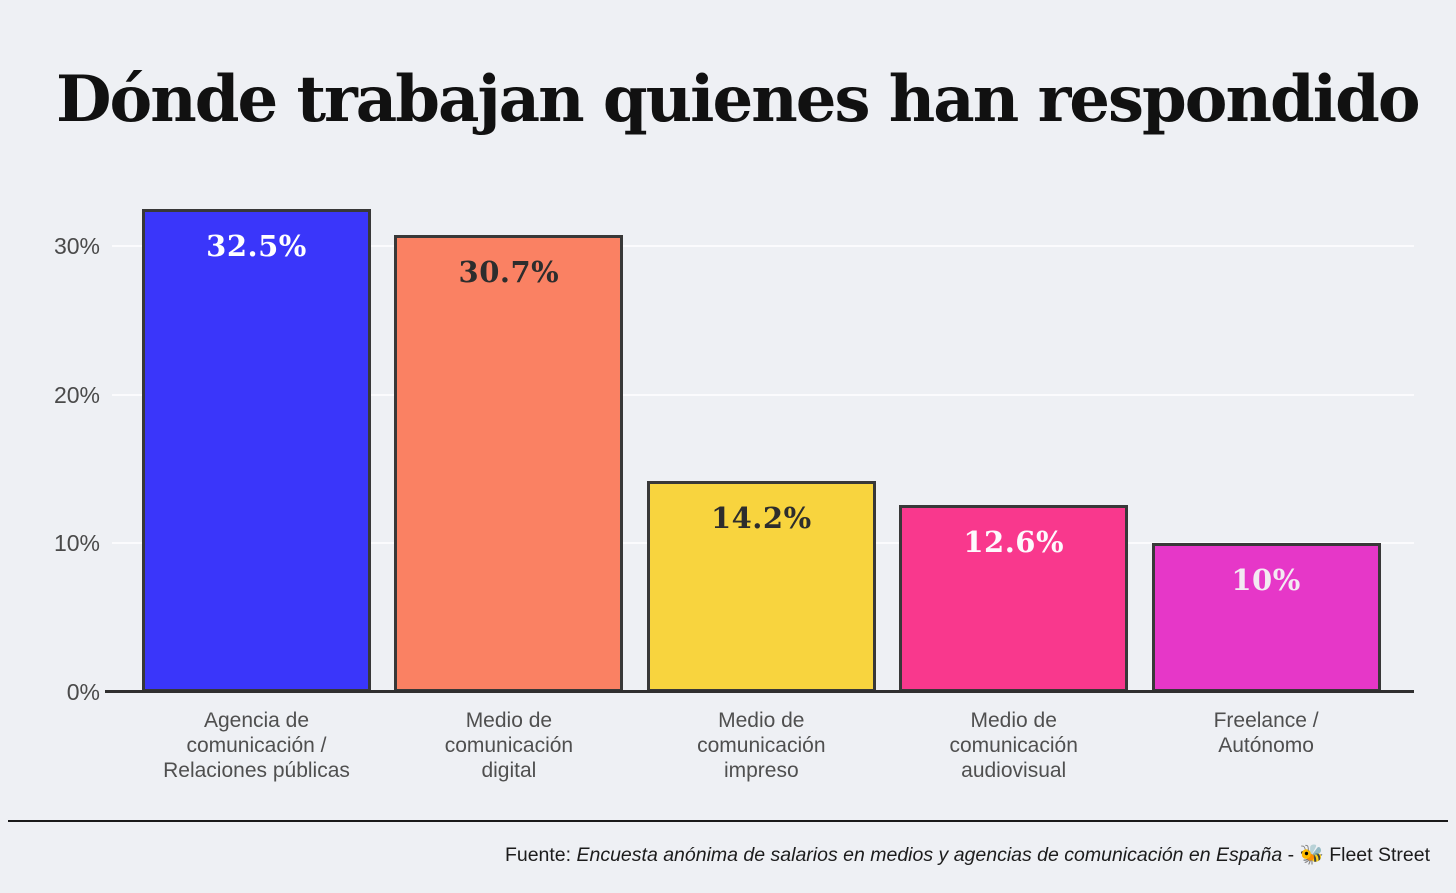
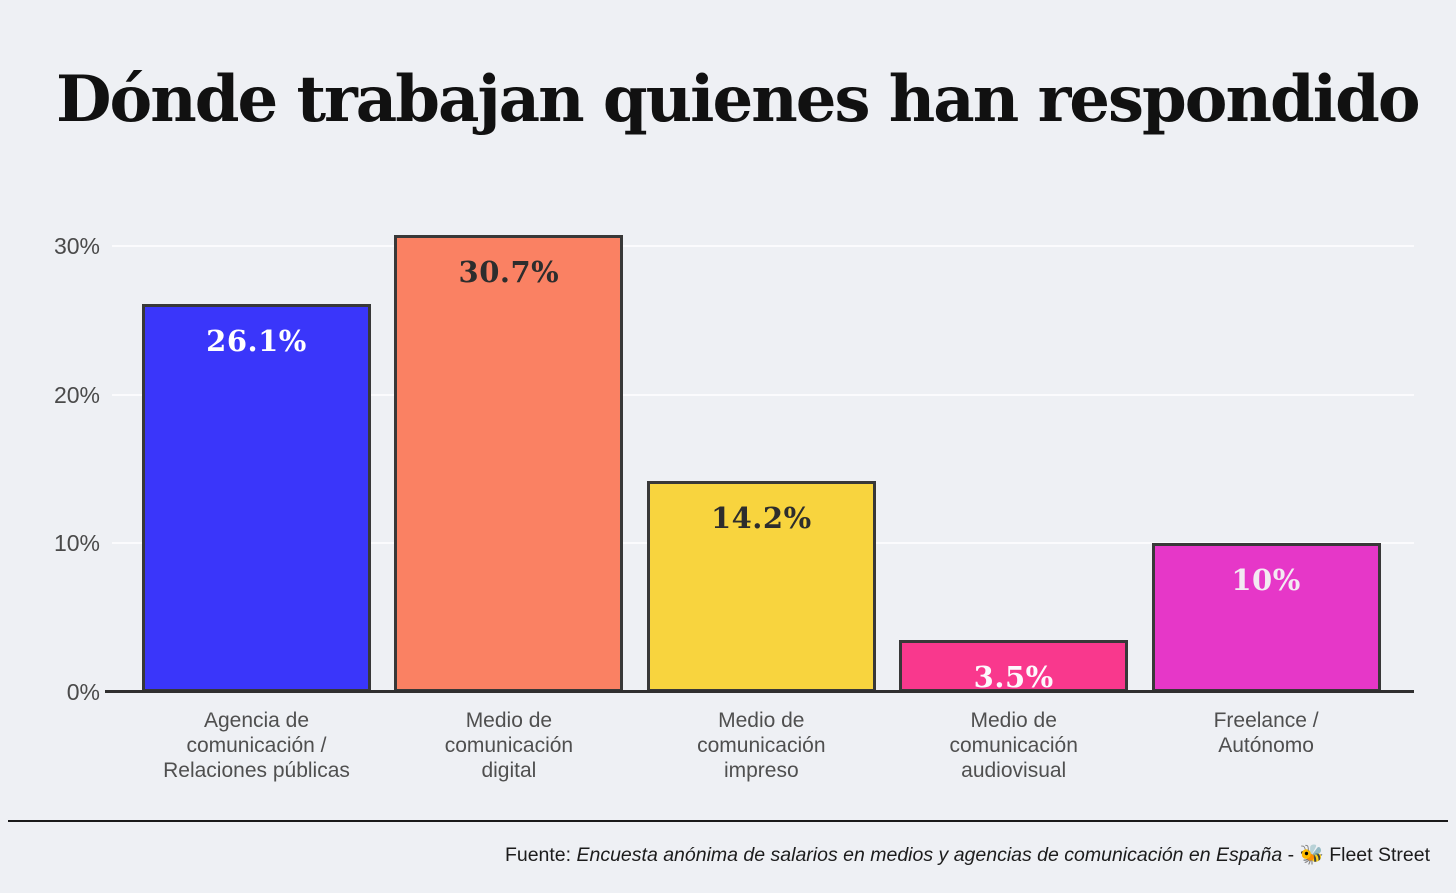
Agencia de comunicación / Relaciones públicas: 32.5% -> 26.1%
Medio de comunicación audiovisual: 12.6% -> 3.5%
